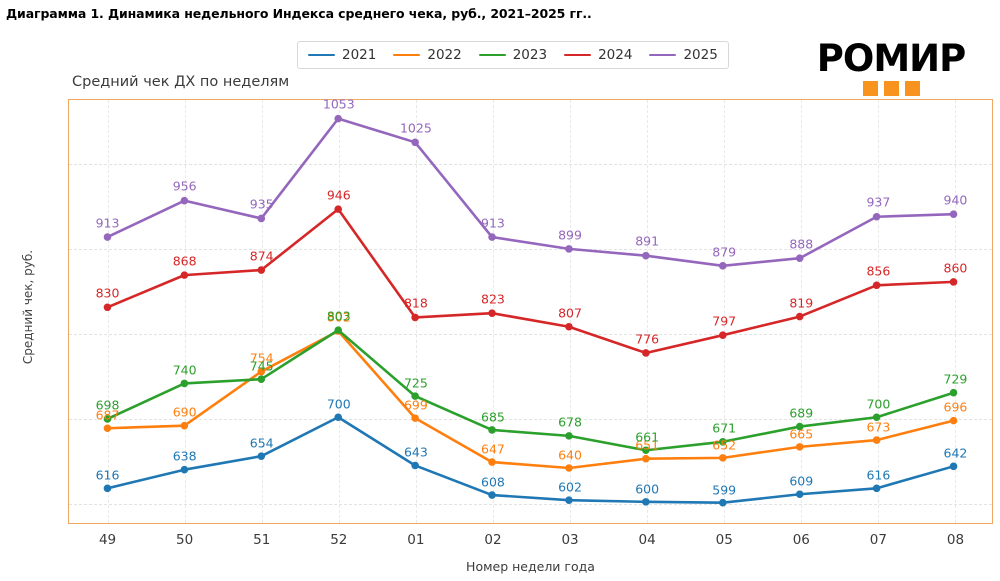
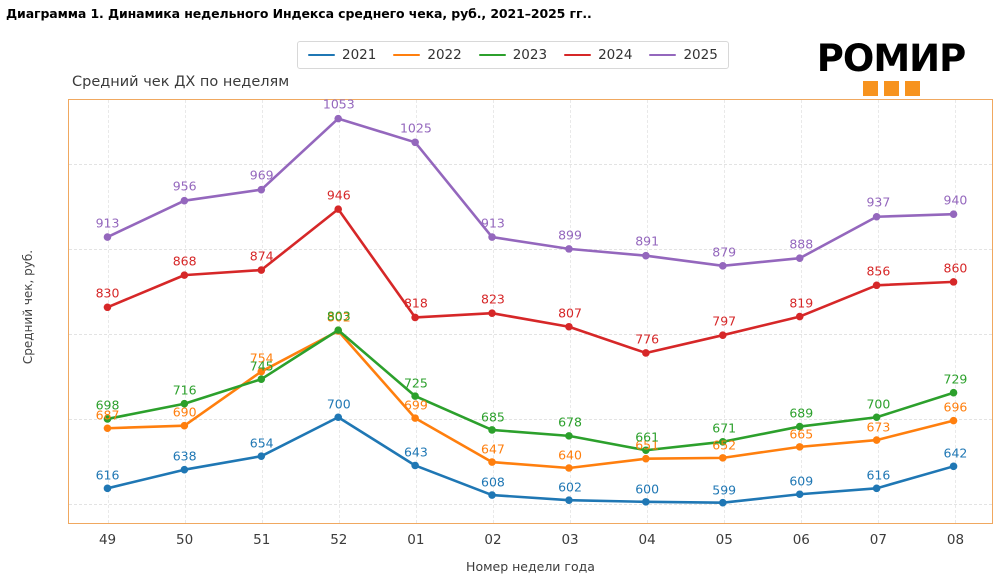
2023/50: 740 -> 716
2025/51: 935 -> 969
